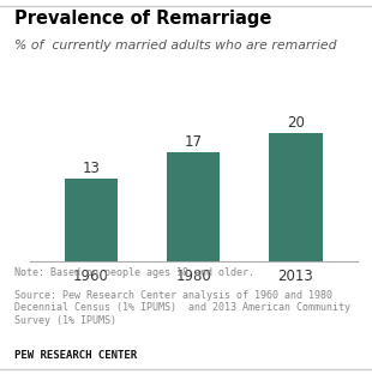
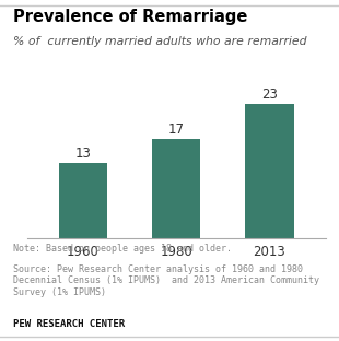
2013: 20 -> 23
